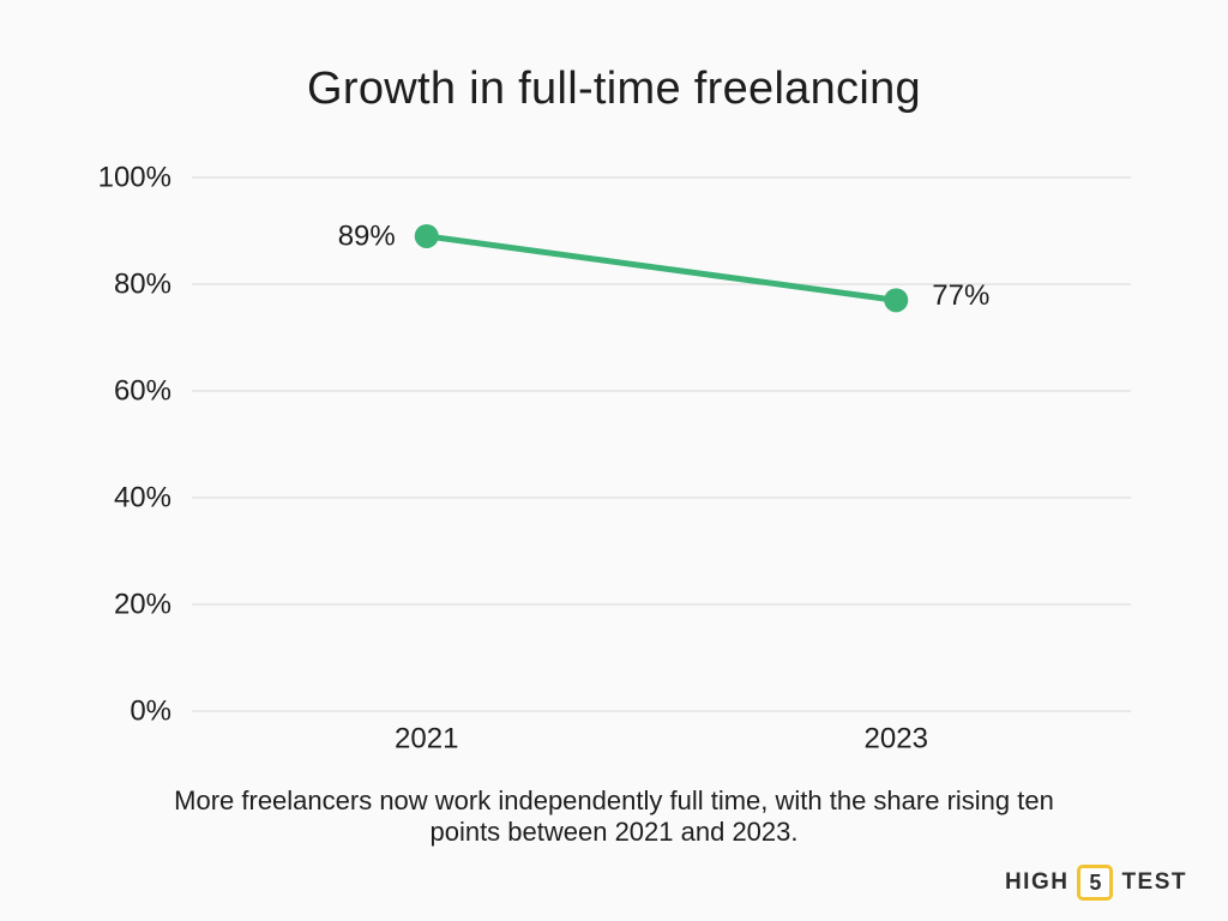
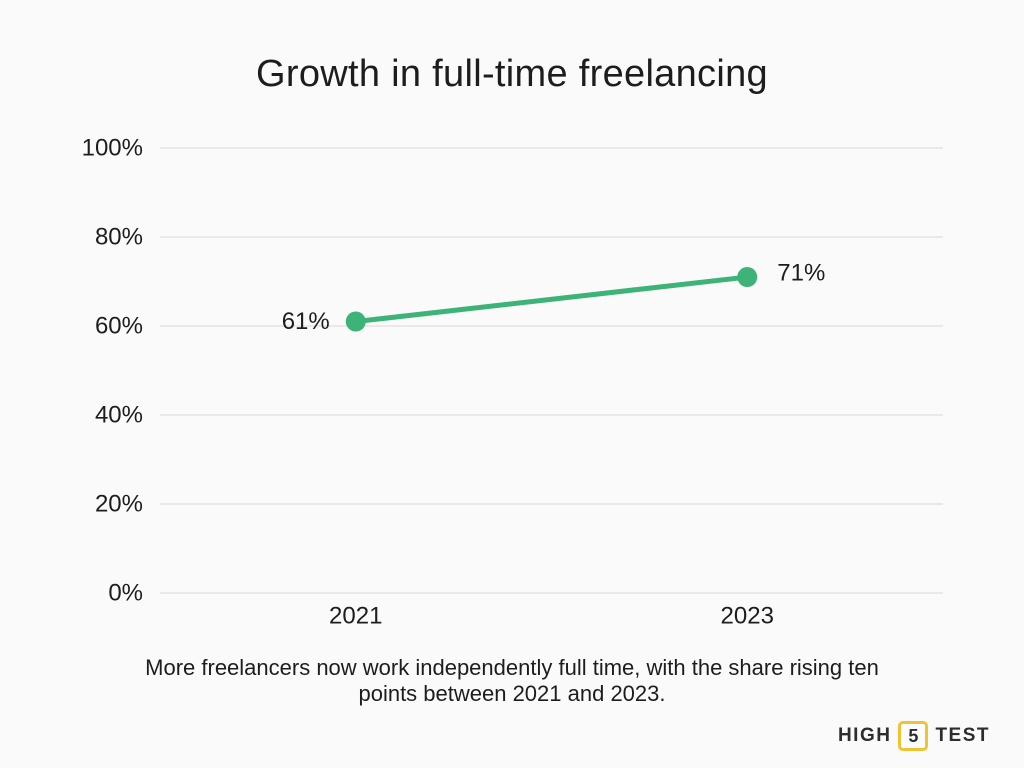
2021: 89% -> 61%
2023: 77% -> 71%
